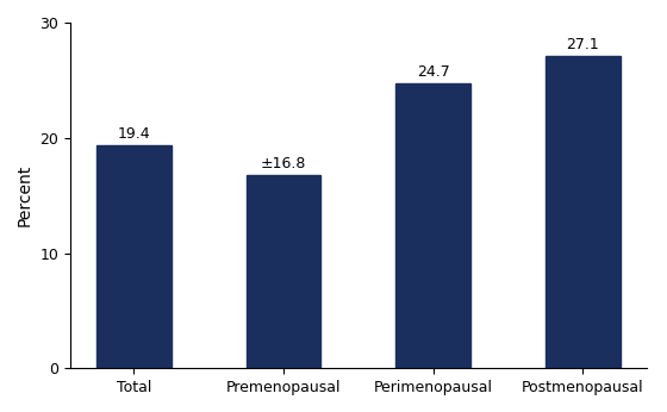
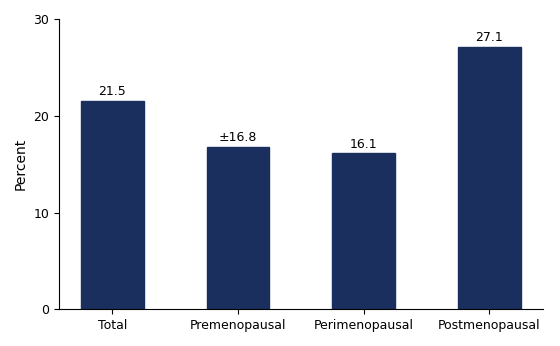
Total: 19.4 -> 21.5
Perimenopausal: 24.7 -> 16.1
